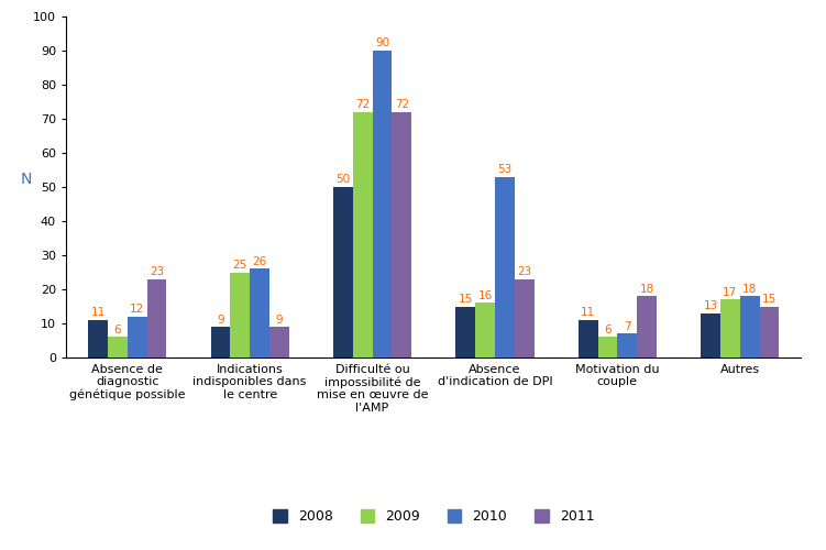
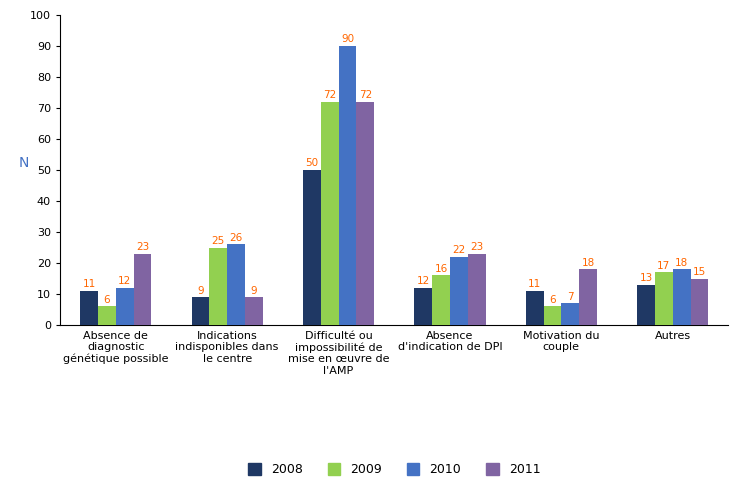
2008/Absence d'indication de DPI: 15 -> 12
2010/Absence d'indication de DPI: 53 -> 22
